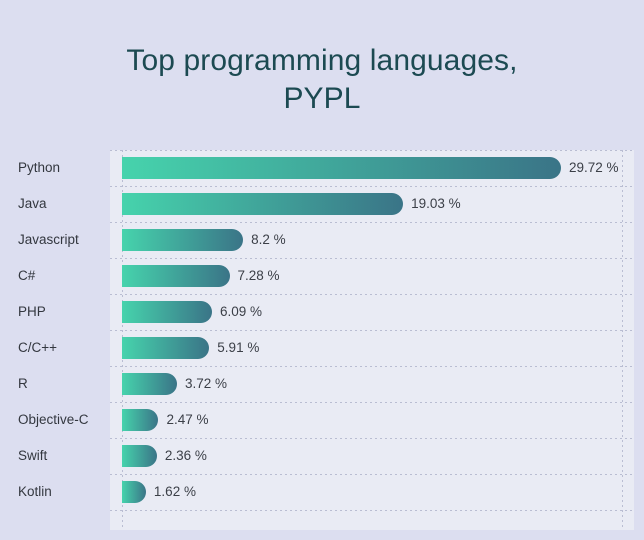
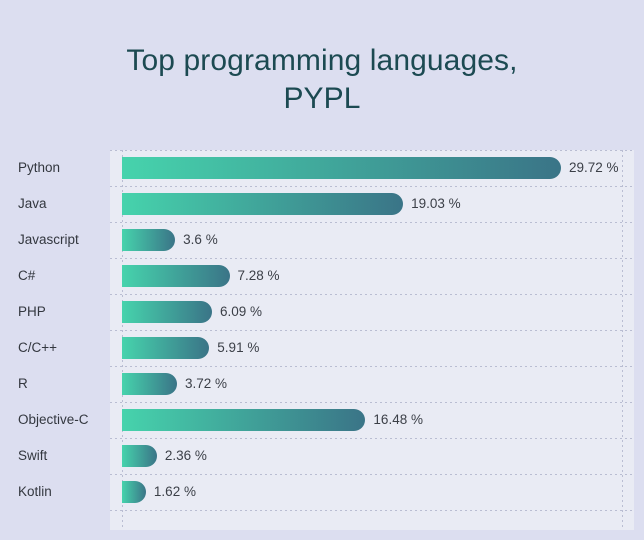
Javascript: 8.2 -> 3.6
Objective-C: 2.47 -> 16.48
